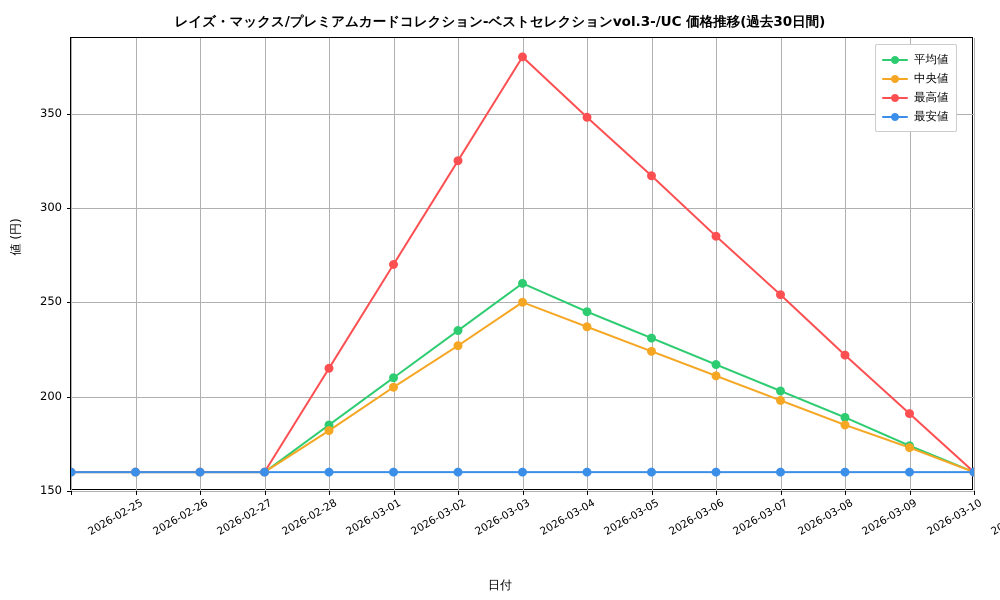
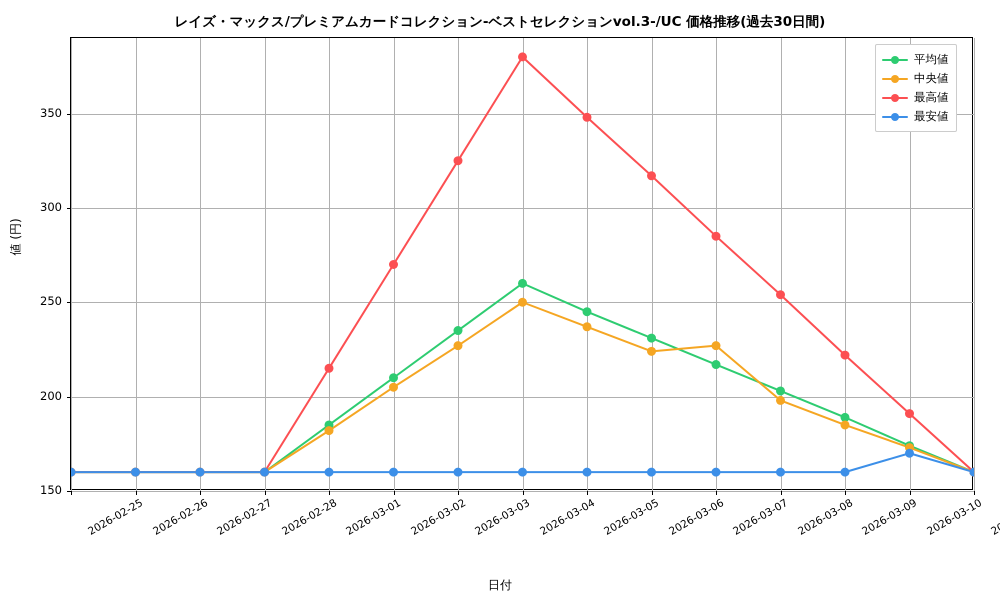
中央値/2026-03-07: 211 -> 227
最安値/2026-03-10: 160 -> 170
